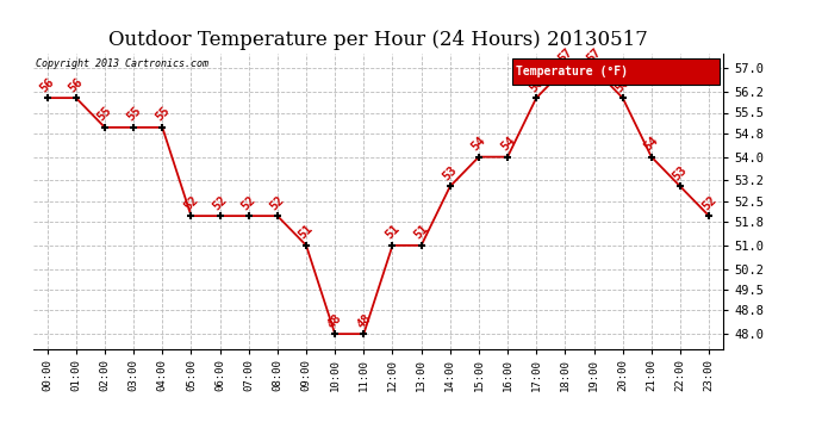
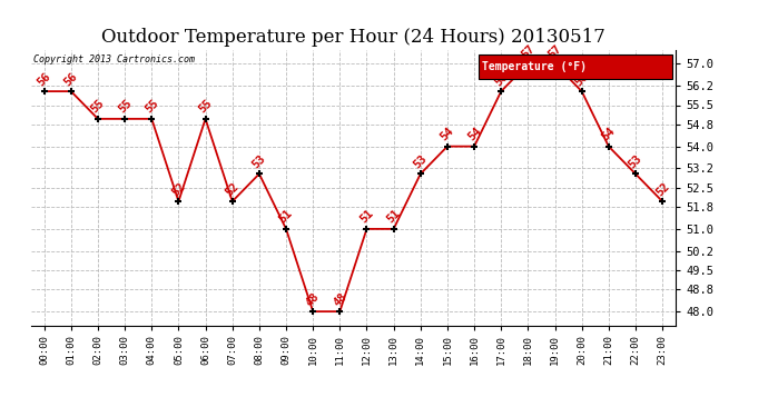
06:00: 52 -> 55
08:00: 52 -> 53
